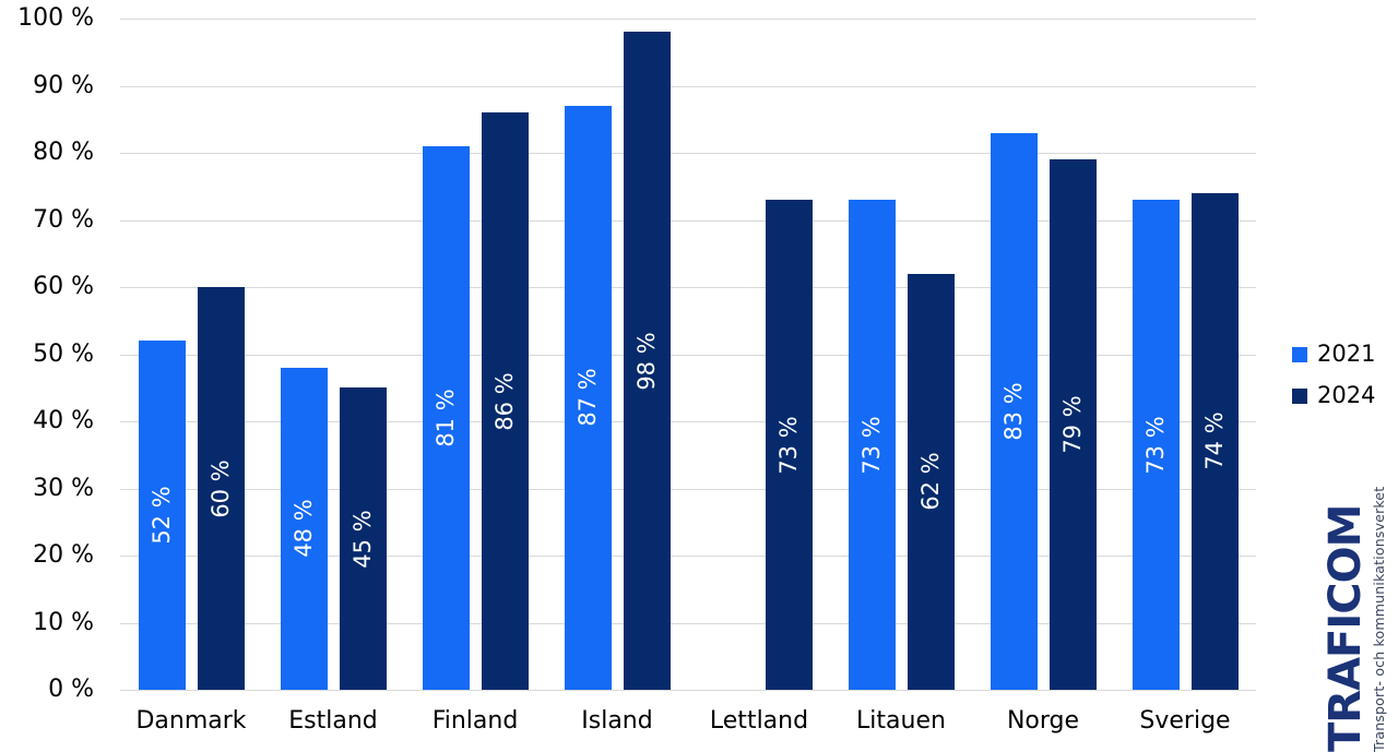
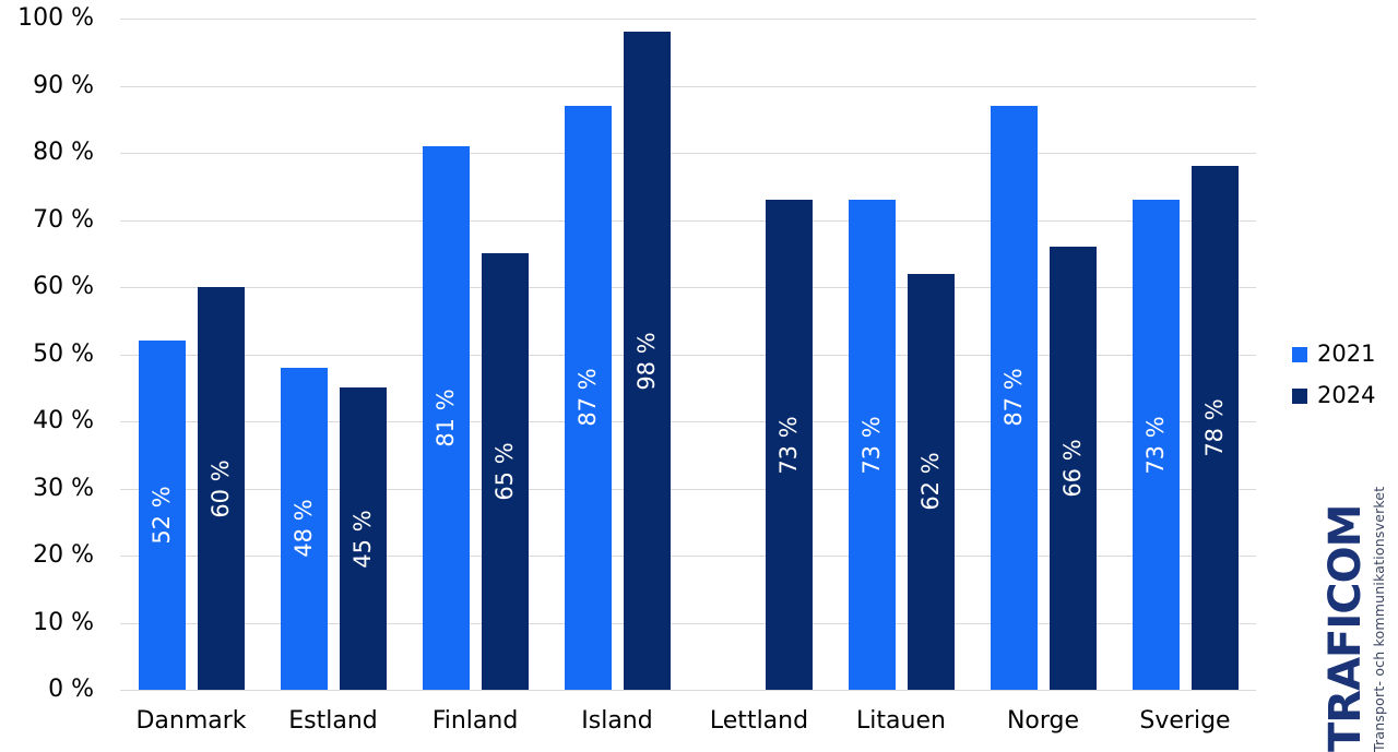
2024/Finland: 86 -> 65
2021/Norge: 83 -> 87
2024/Norge: 79 -> 66
2024/Sverige: 74 -> 78
